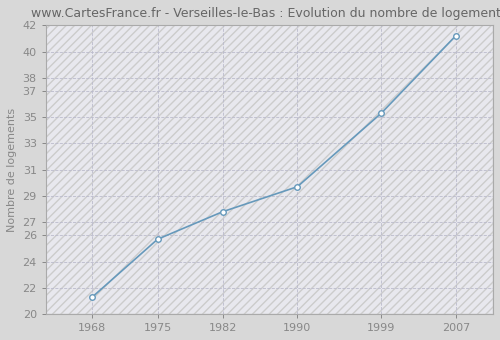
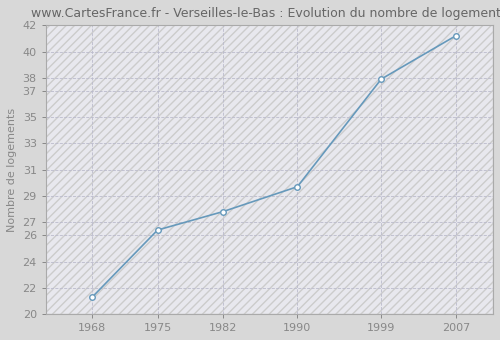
1975: 25.7 -> 26.4
1999: 35.3 -> 37.9
